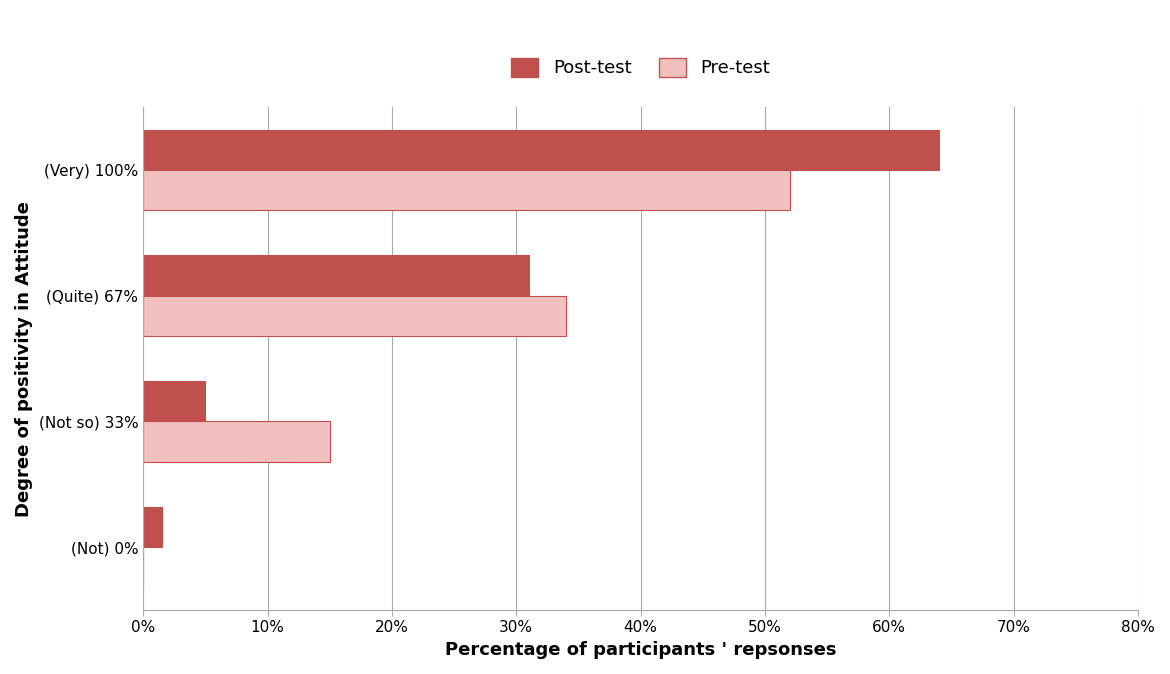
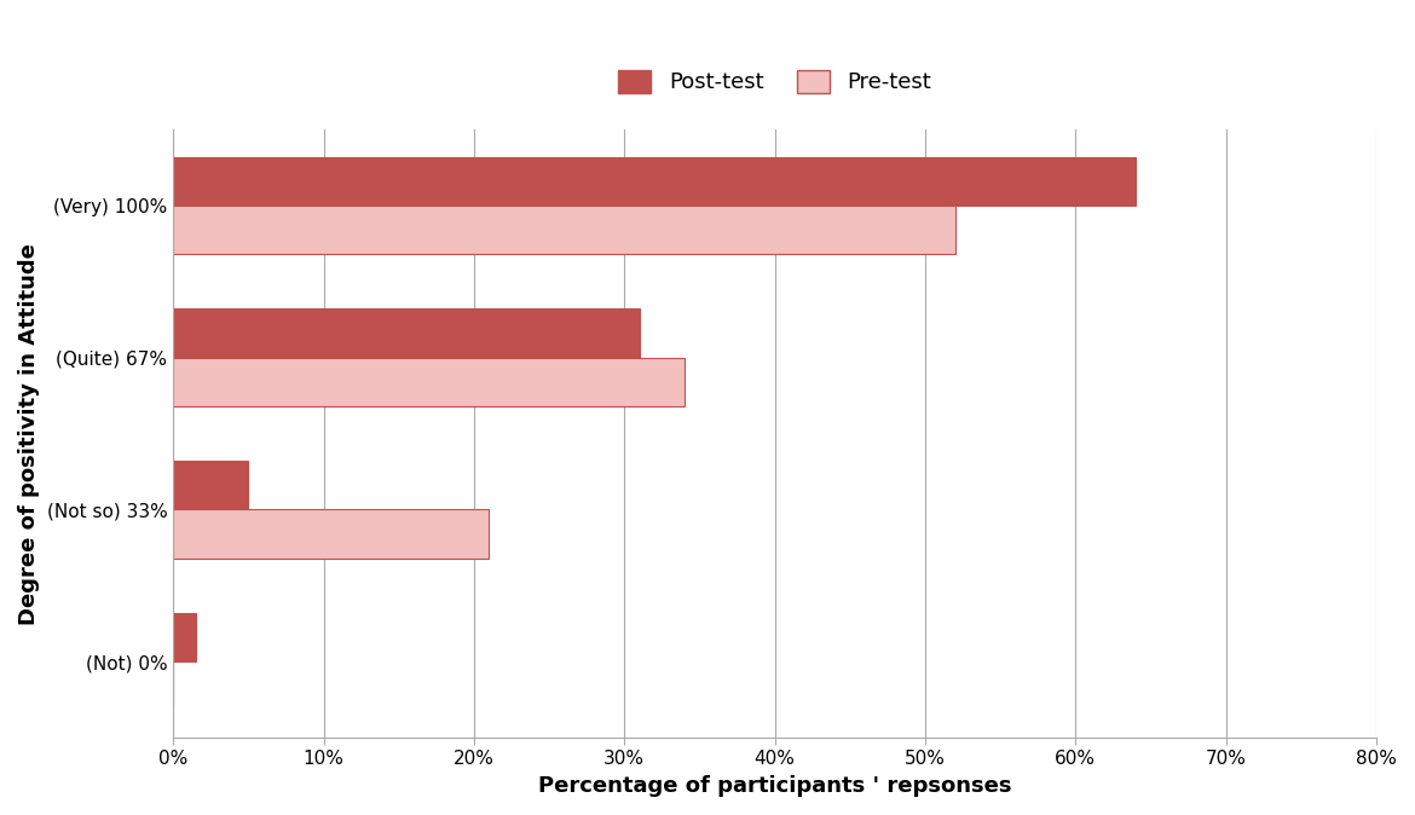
Pre-test/(Not so) 33%: 15% -> 21%
